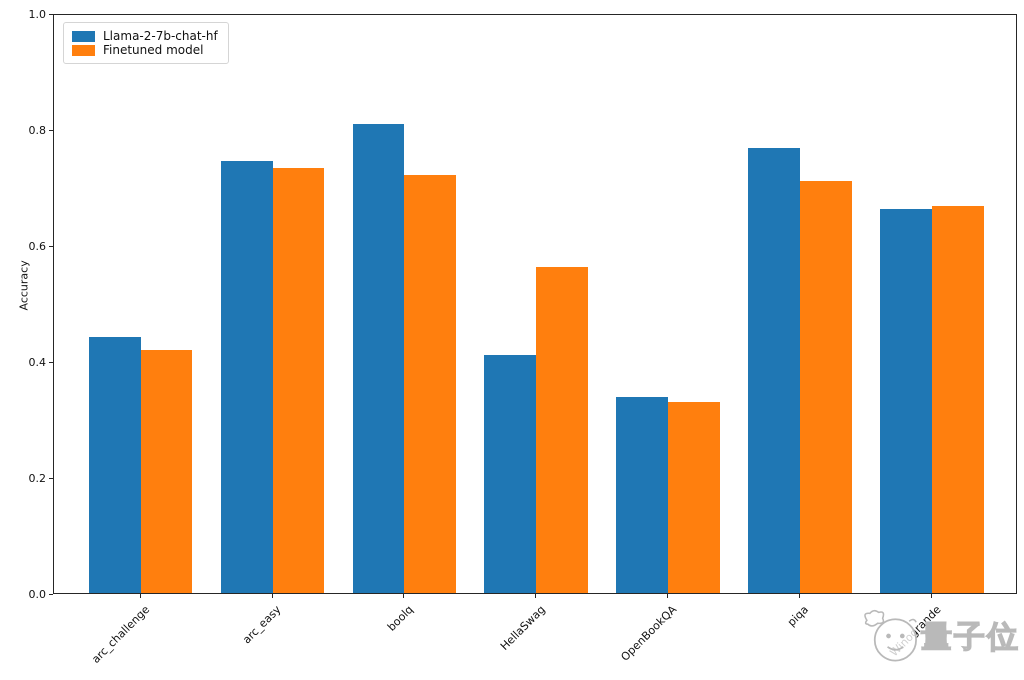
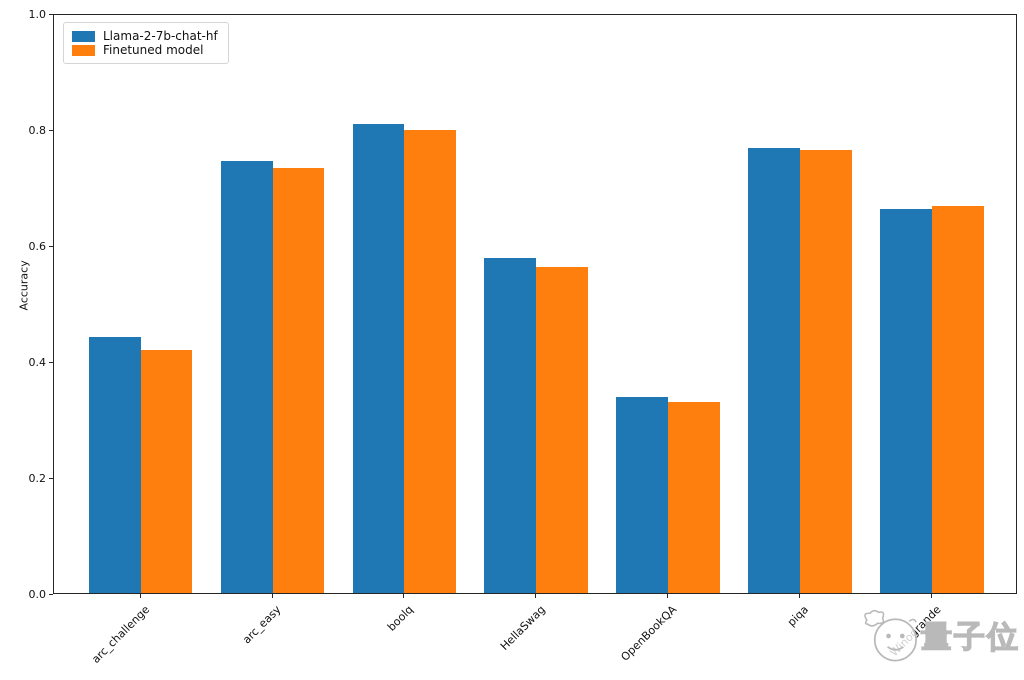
Finetuned model/boolq: 0.72 -> 0.80
Llama-2-7b-chat-hf/HellaSwag: 0.41 -> 0.58
Finetuned model/piqa: 0.71 -> 0.76
